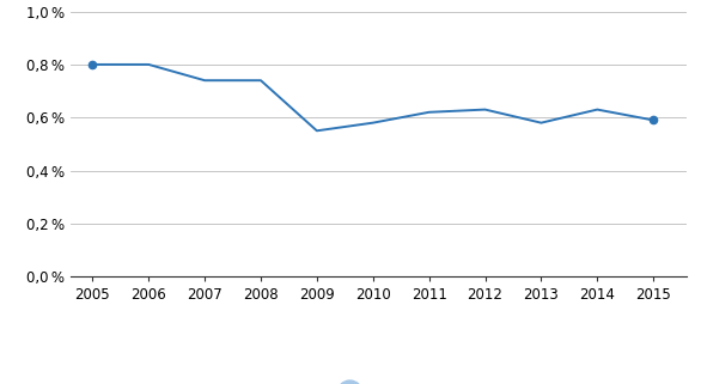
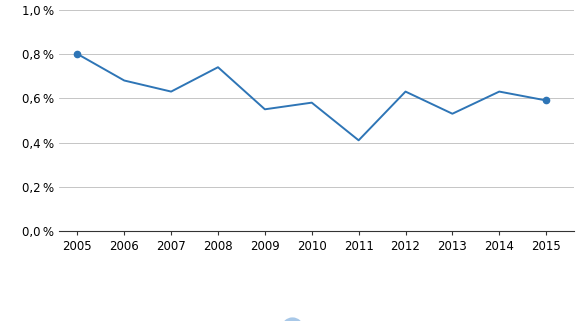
2006: 0,80 % -> 0,68 %
2007: 0,74 % -> 0,63 %
2011: 0,62 % -> 0,41 %
2013: 0,58 % -> 0,53 %
